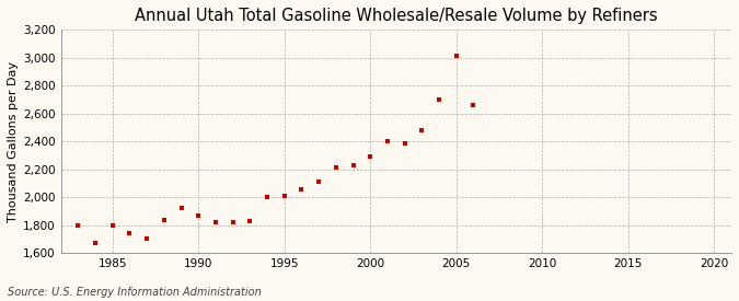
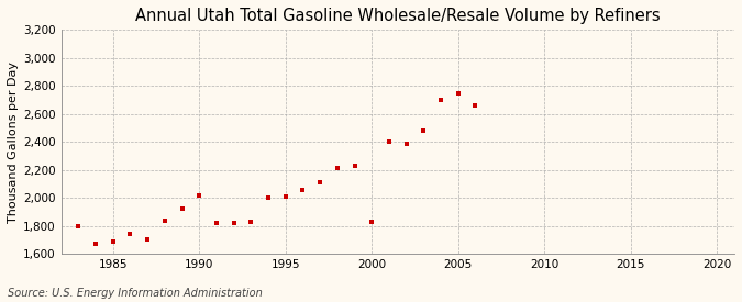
1985: 1,800 -> 1,690
1990: 1,870 -> 2,020
2000: 2,290 -> 1,830
2005: 3,010 -> 2,750
